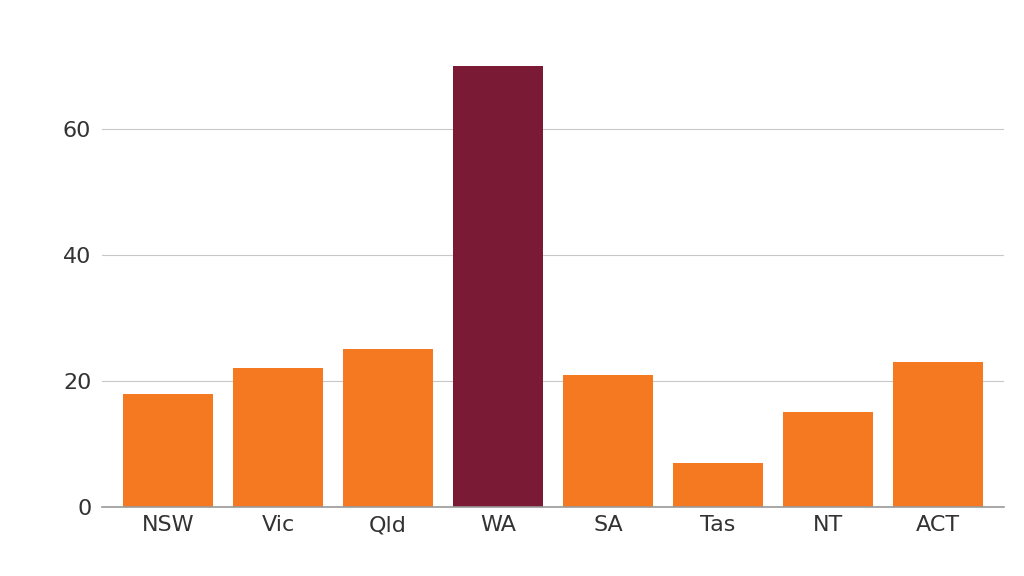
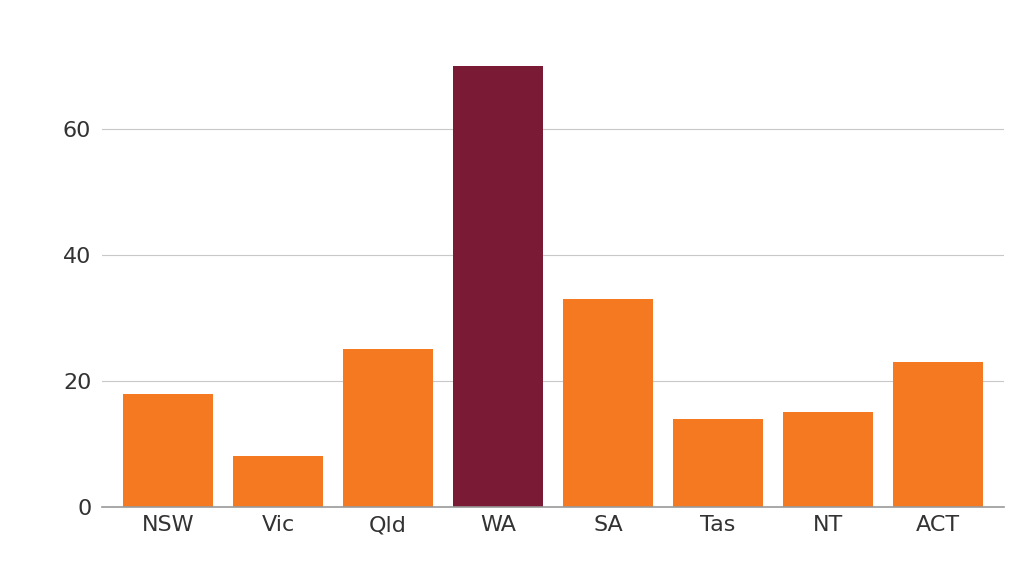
Vic: 22 -> 8
SA: 21 -> 33
Tas: 7 -> 14
